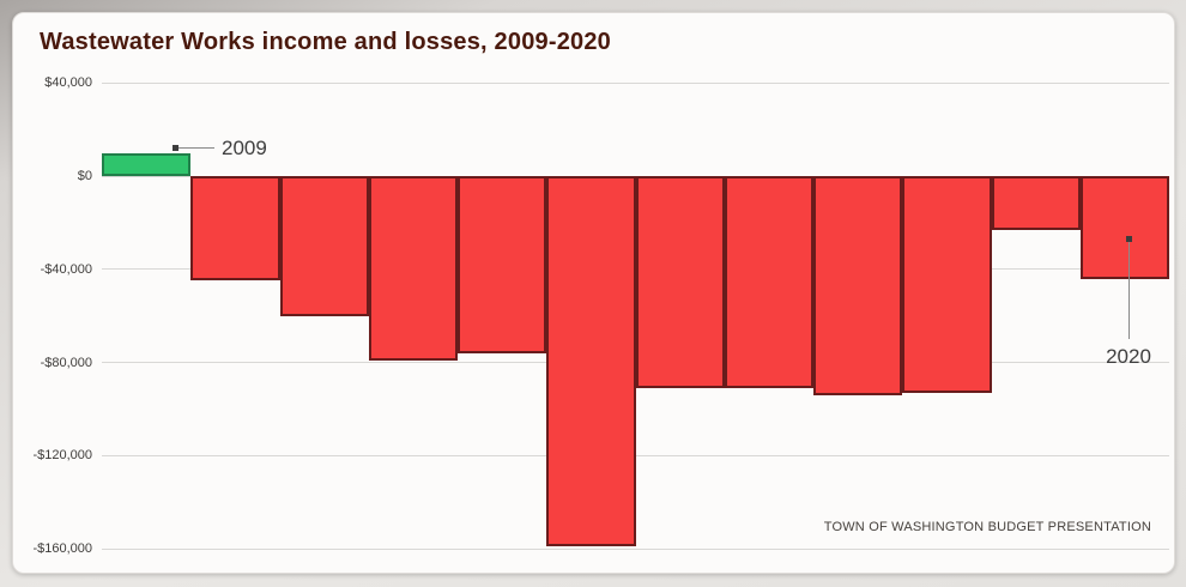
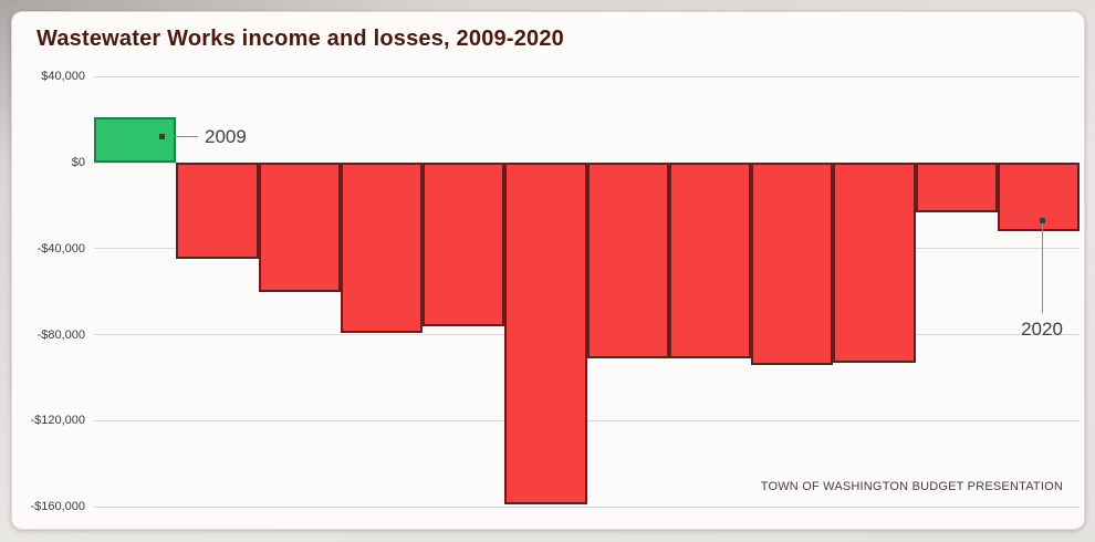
2009: $10000 -> $21000
2020: -$44000 -> -$32000
